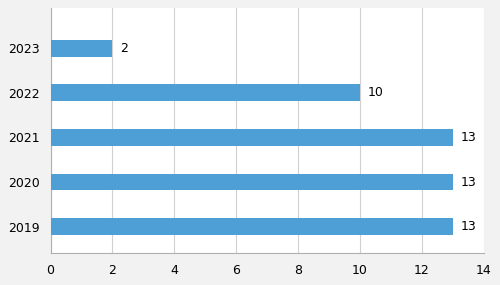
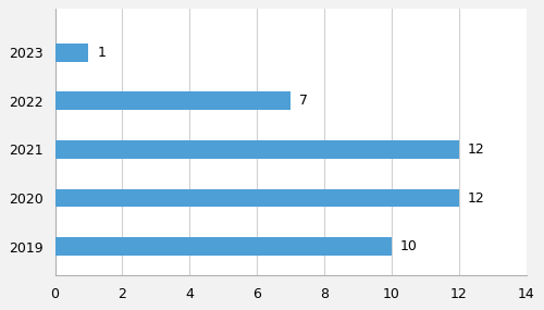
2023: 2 -> 1
2022: 10 -> 7
2021: 13 -> 12
2020: 13 -> 12
2019: 13 -> 10
